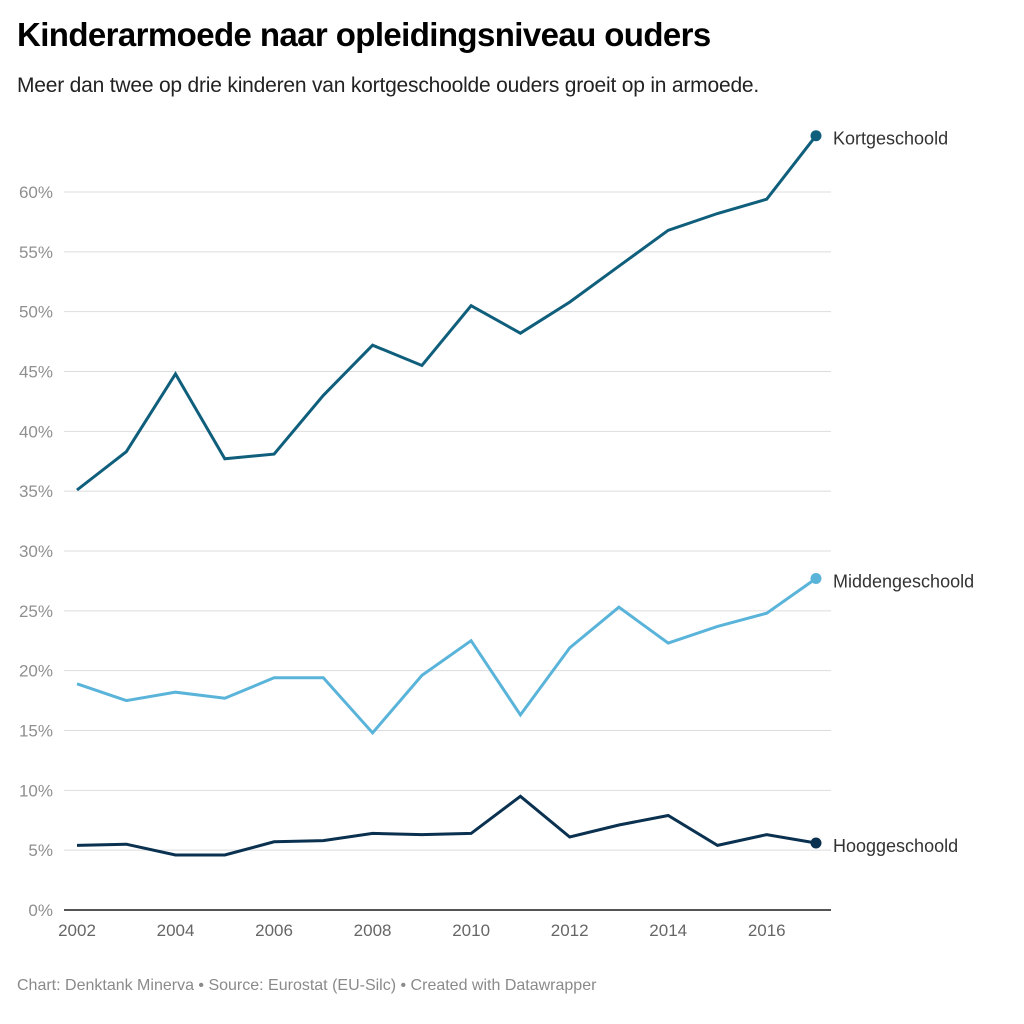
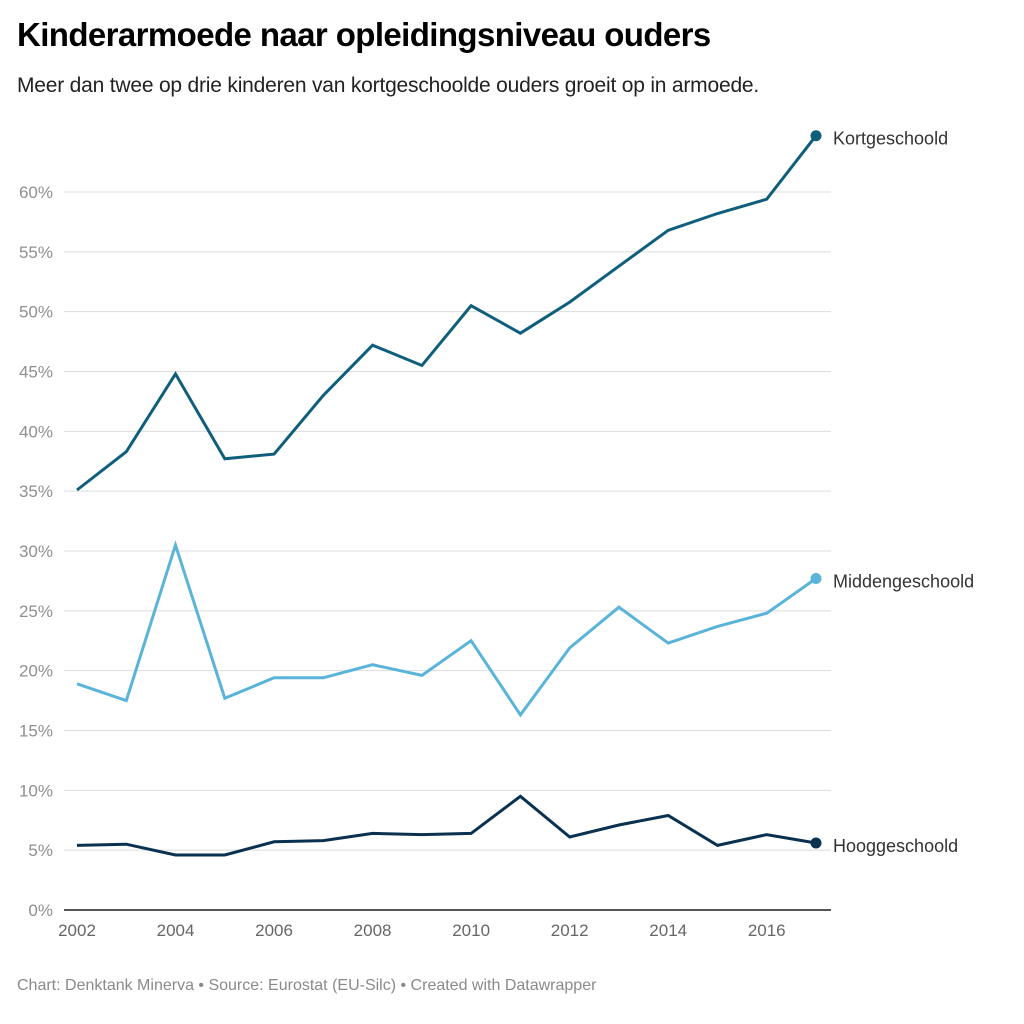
Middengeschoold/2004: 18.2% -> 30.5%
Middengeschoold/2008: 14.8% -> 20.5%
